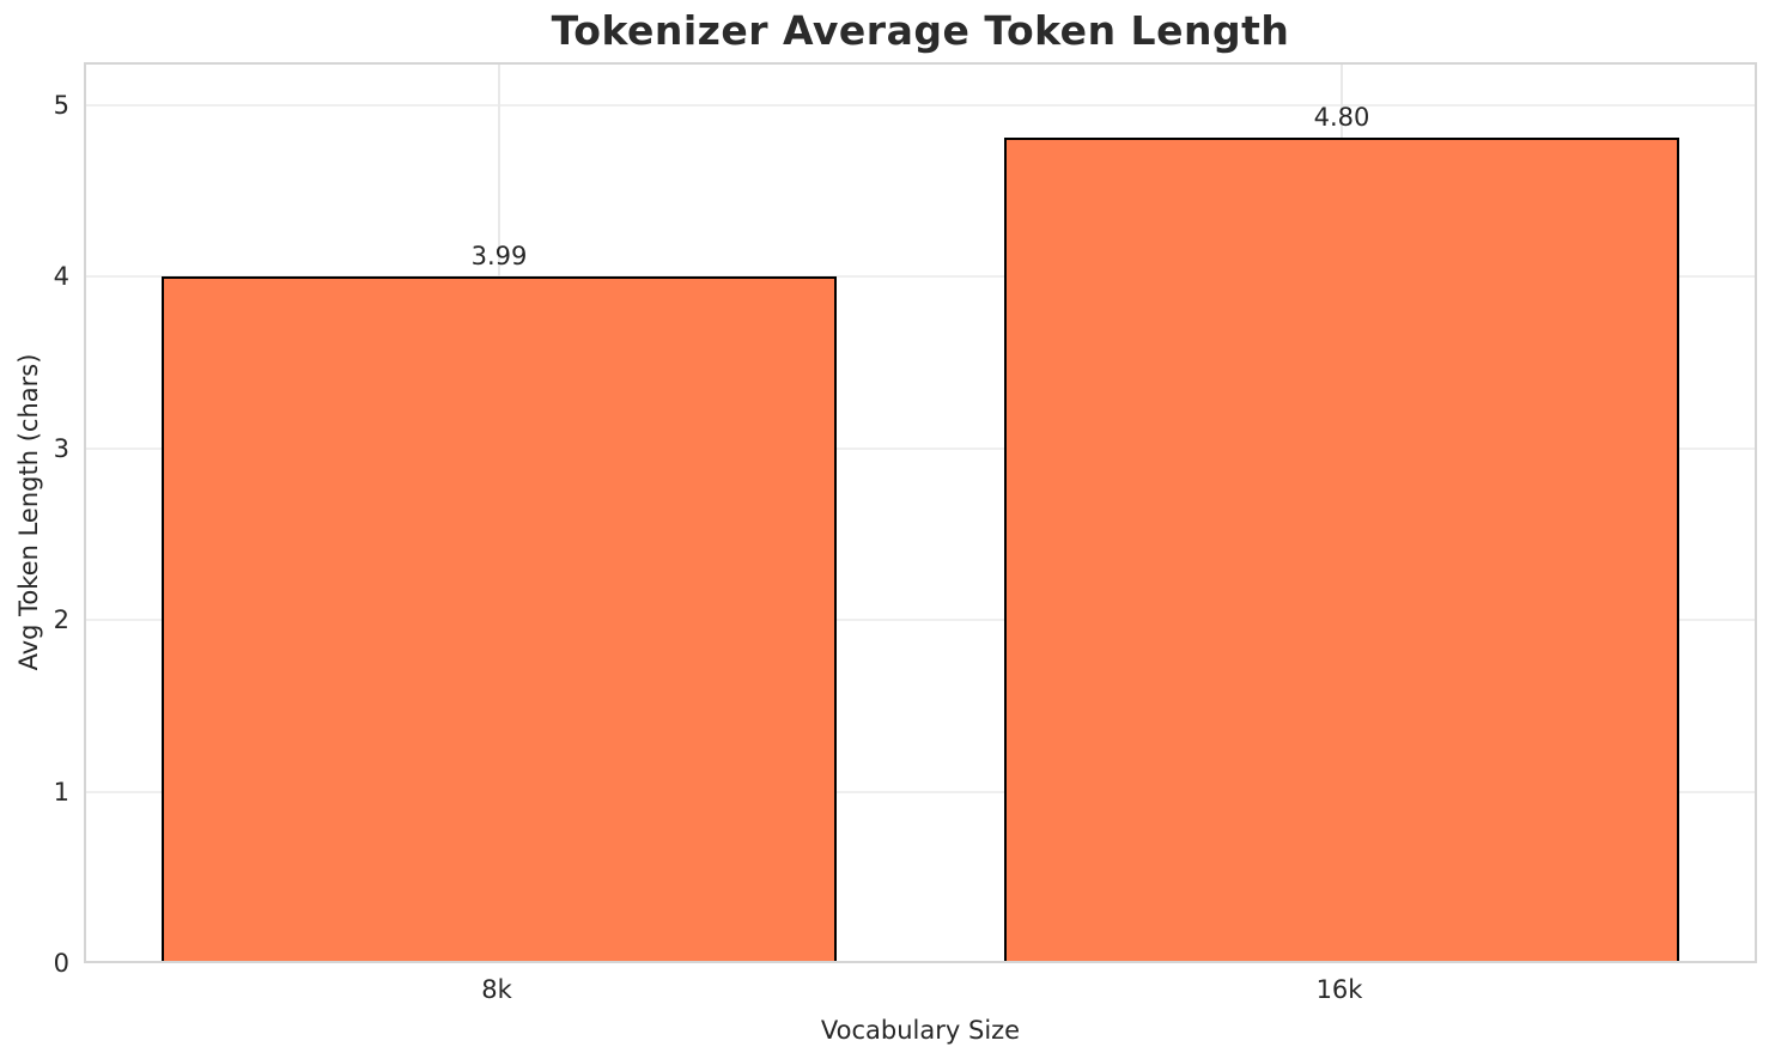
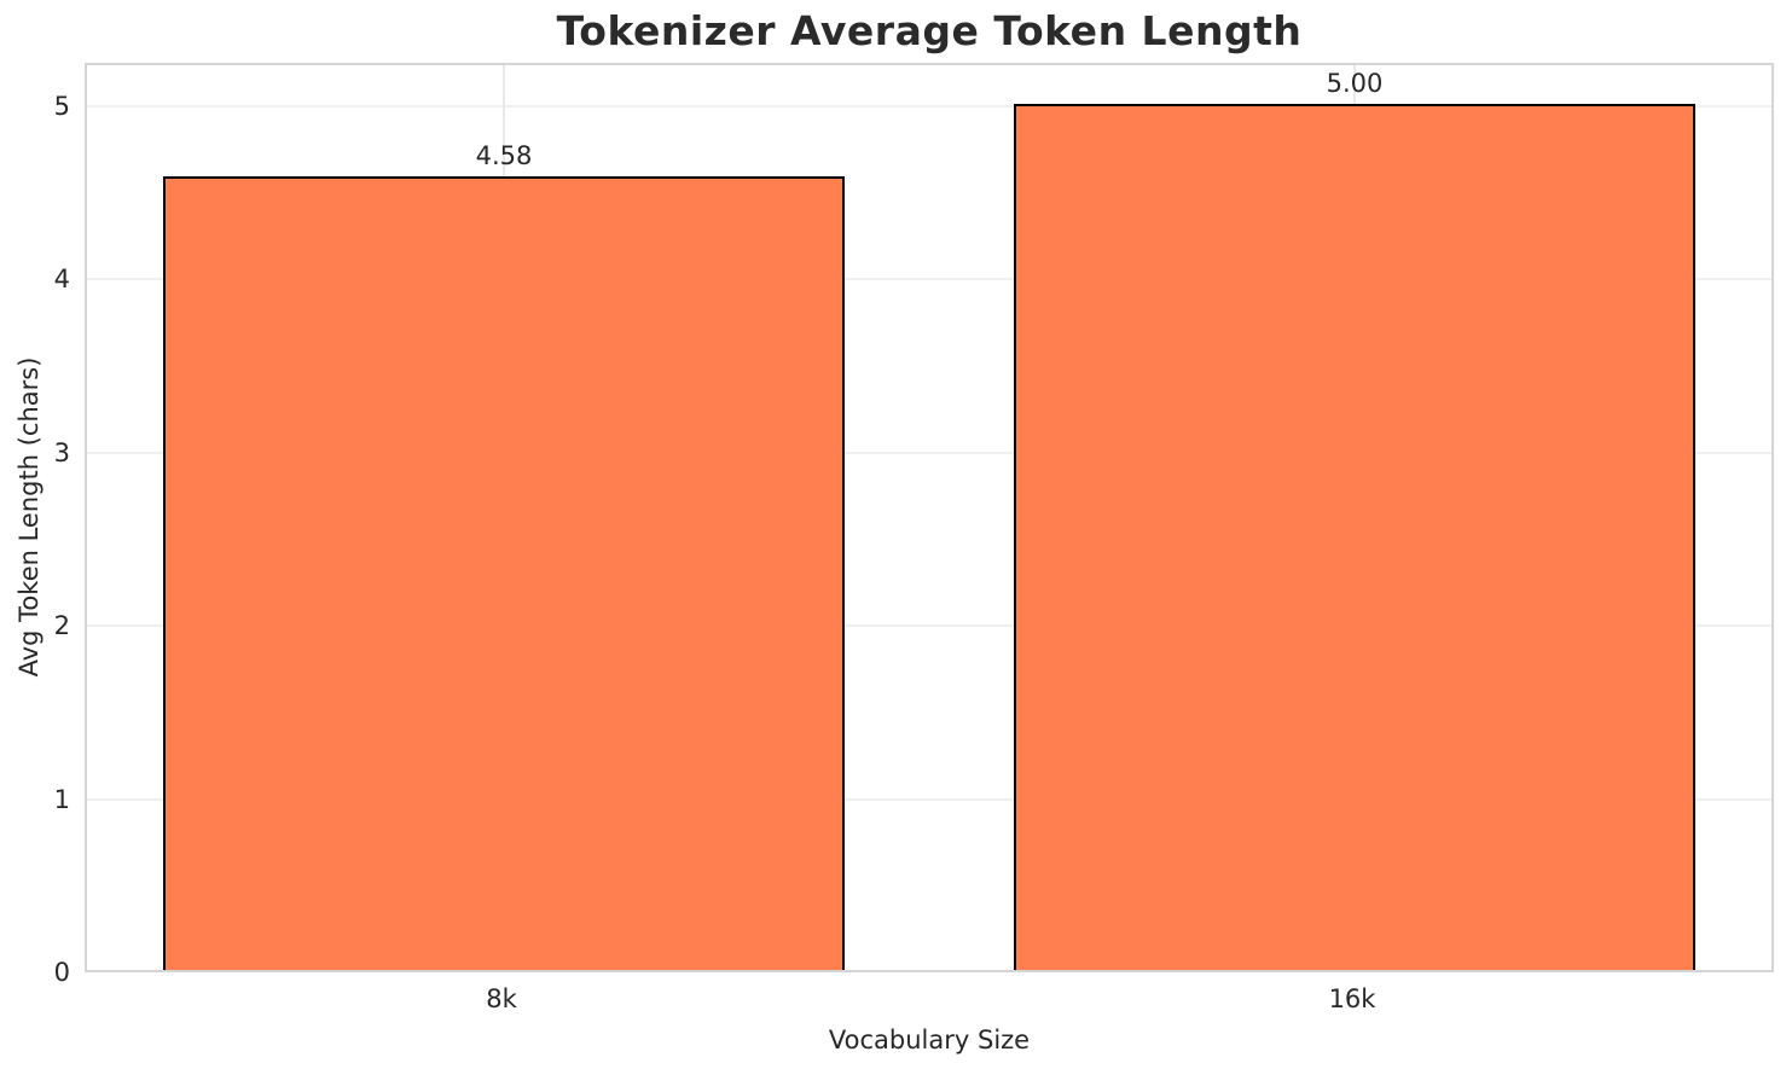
8k: 3.99 -> 4.58
16k: 4.80 -> 5.00
